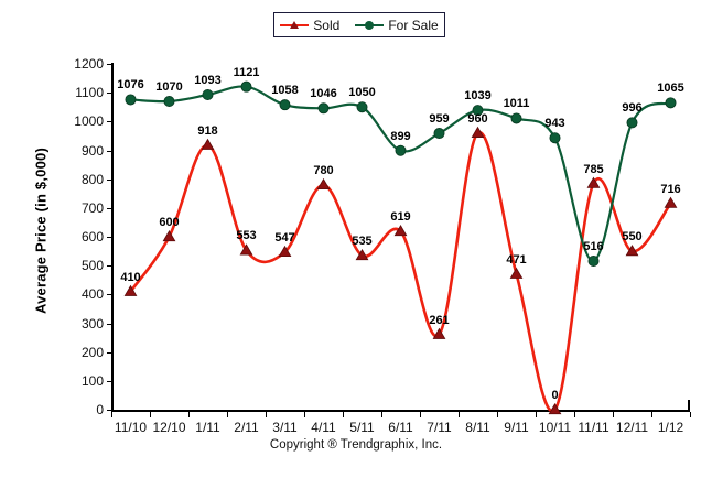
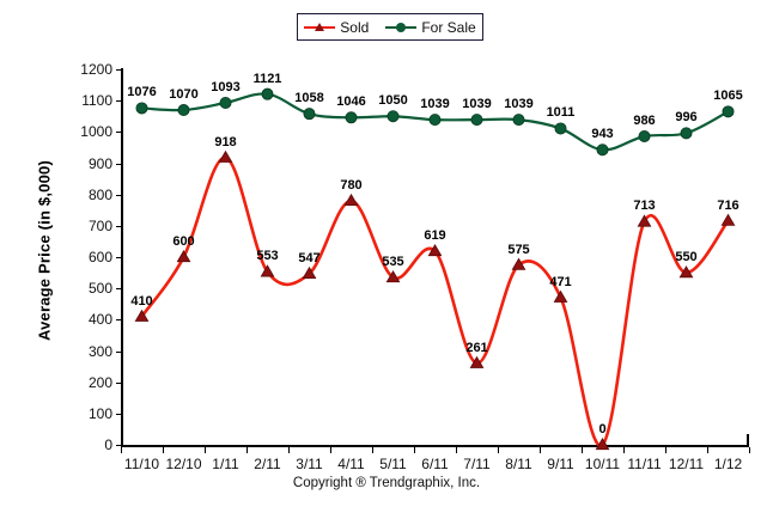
For Sale/6/11: 899 -> 1039
For Sale/7/11: 959 -> 1039
Sold/8/11: 960 -> 575
Sold/11/11: 785 -> 713
For Sale/11/11: 516 -> 986
